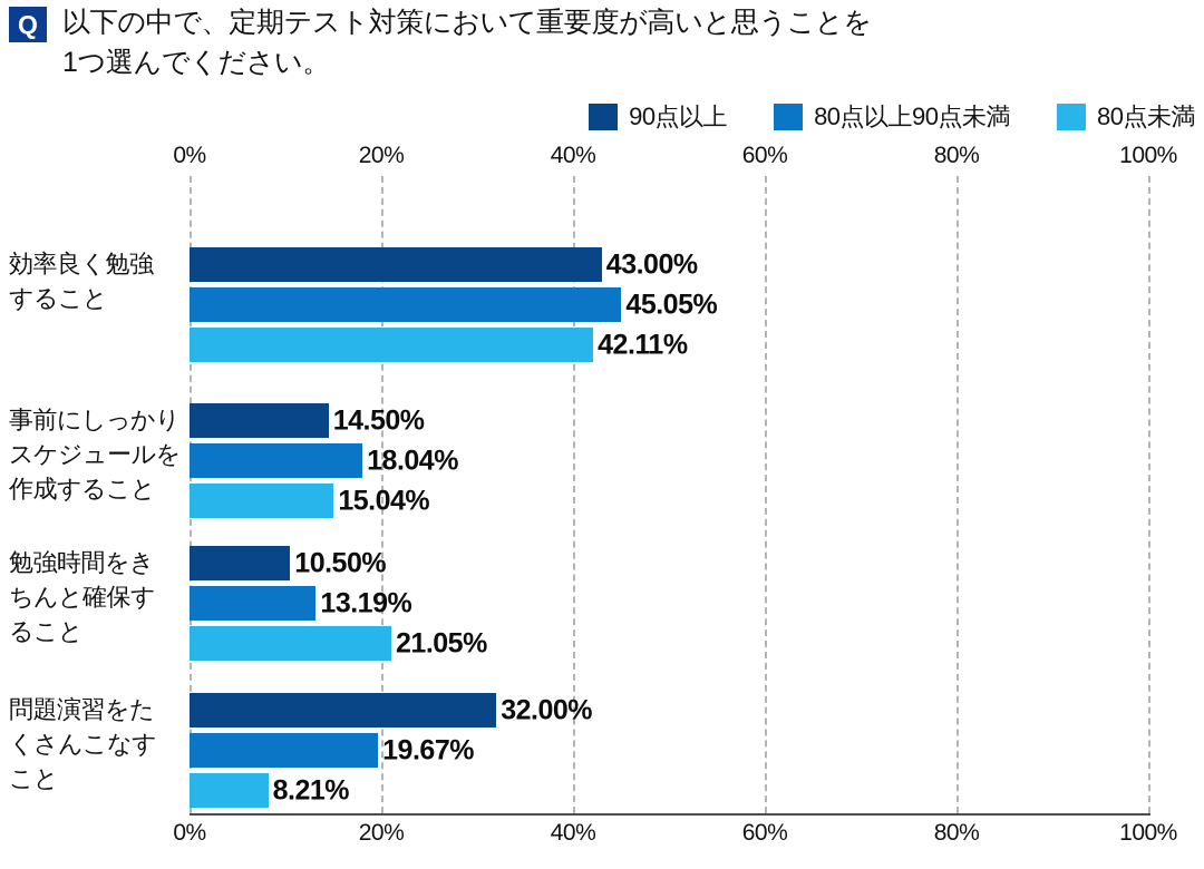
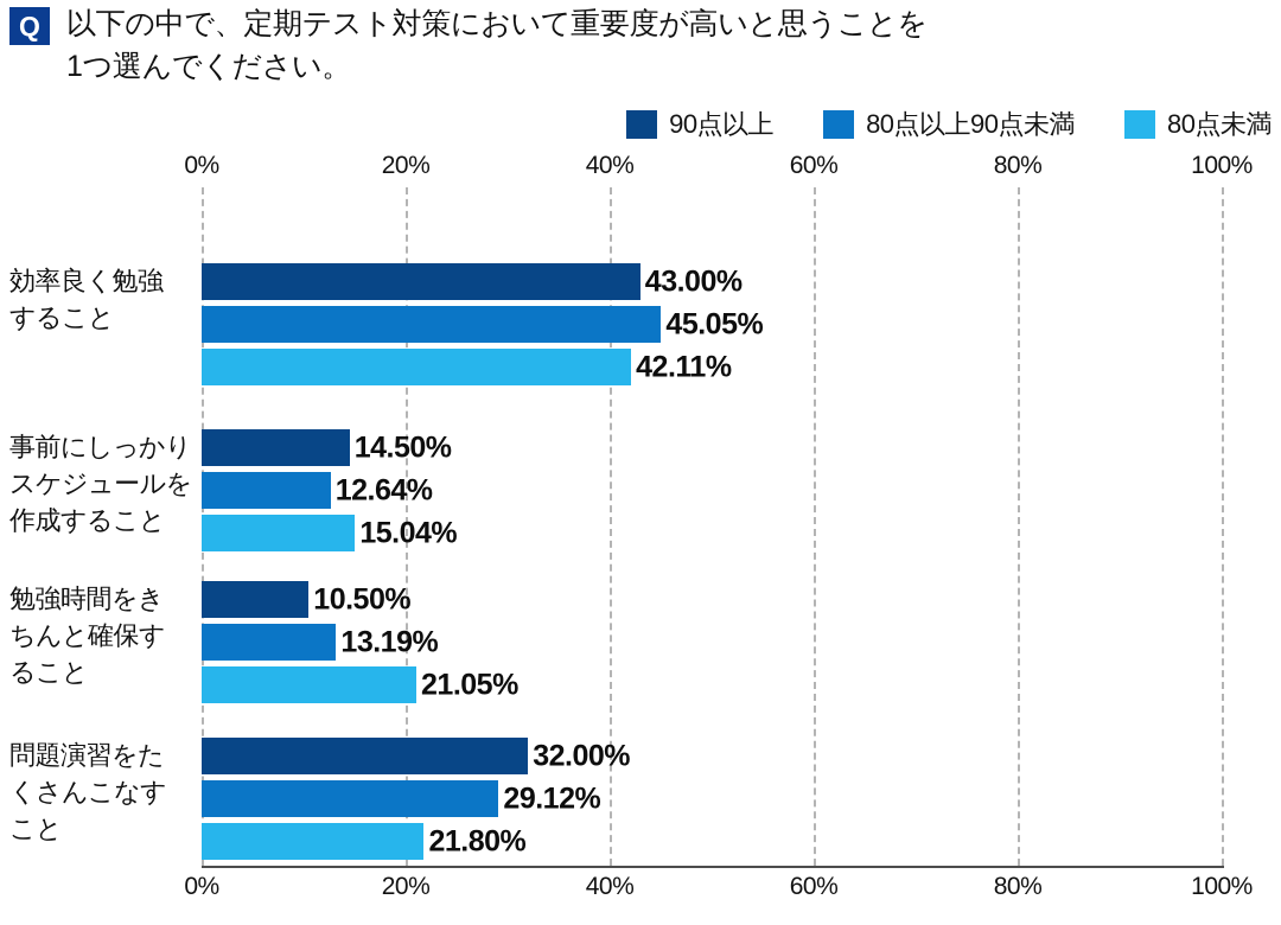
80点以上90点未満/事前にしっかり スケジュールを 作成すること: 18.04% -> 12.64%
80点以上90点未満/問題演習をた くさんこなす こと: 19.67% -> 29.12%
80点未満/問題演習をた くさんこなす こと: 8.21% -> 21.80%
